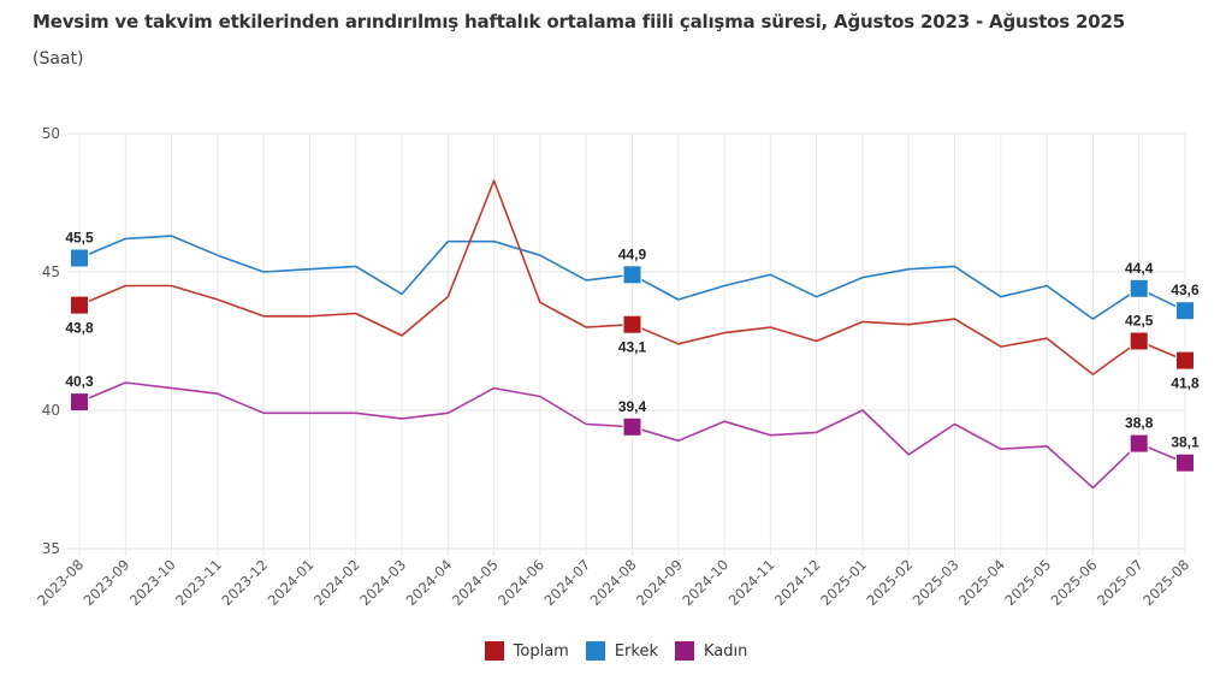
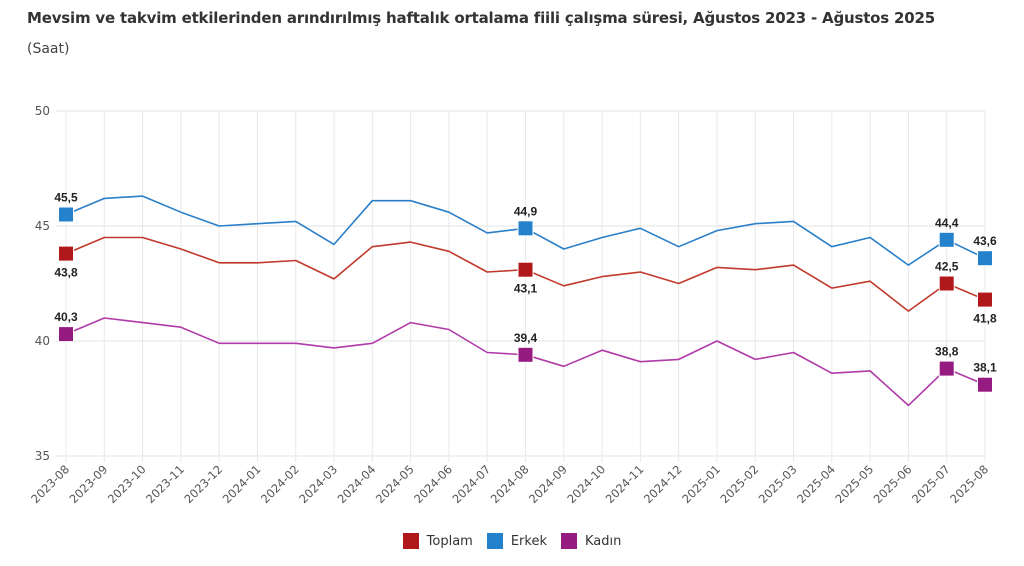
Toplam/2024-05: 48.3 -> 44.3
Kadın/2025-02: 38.4 -> 39.2
